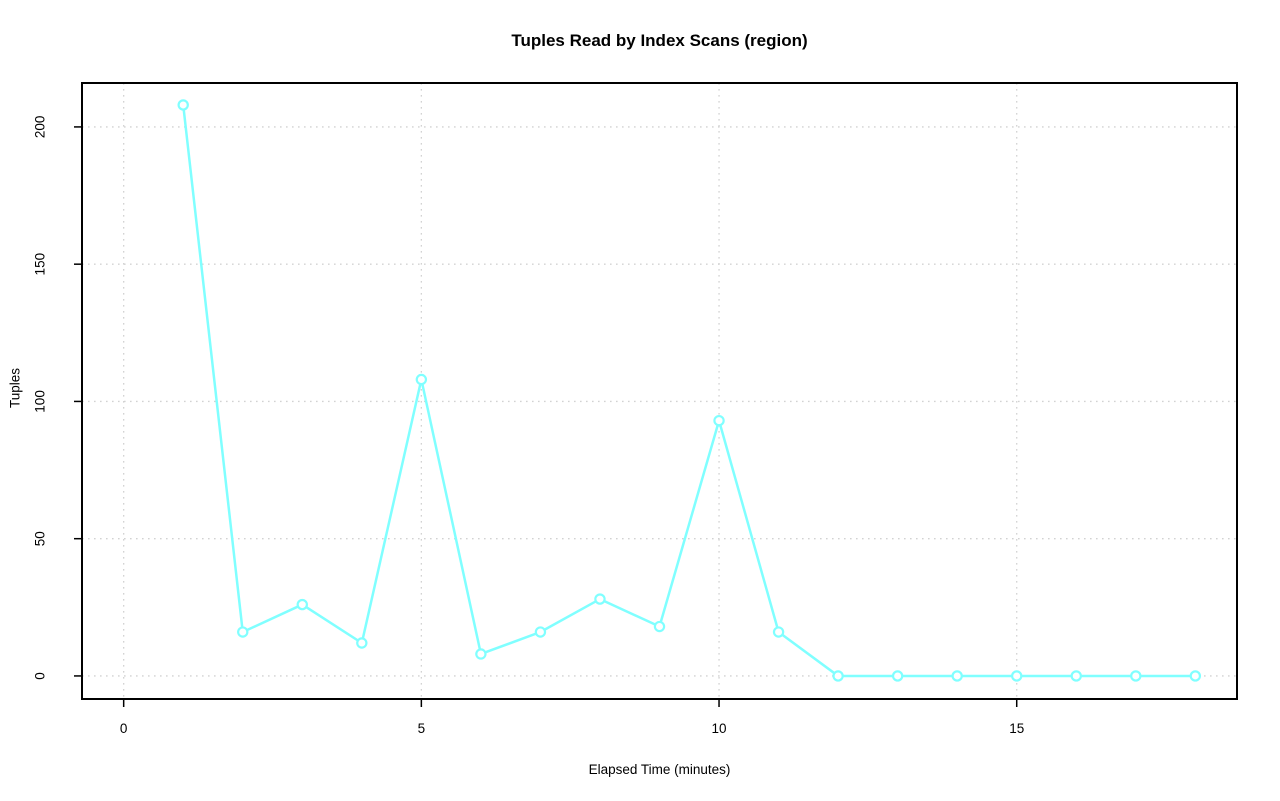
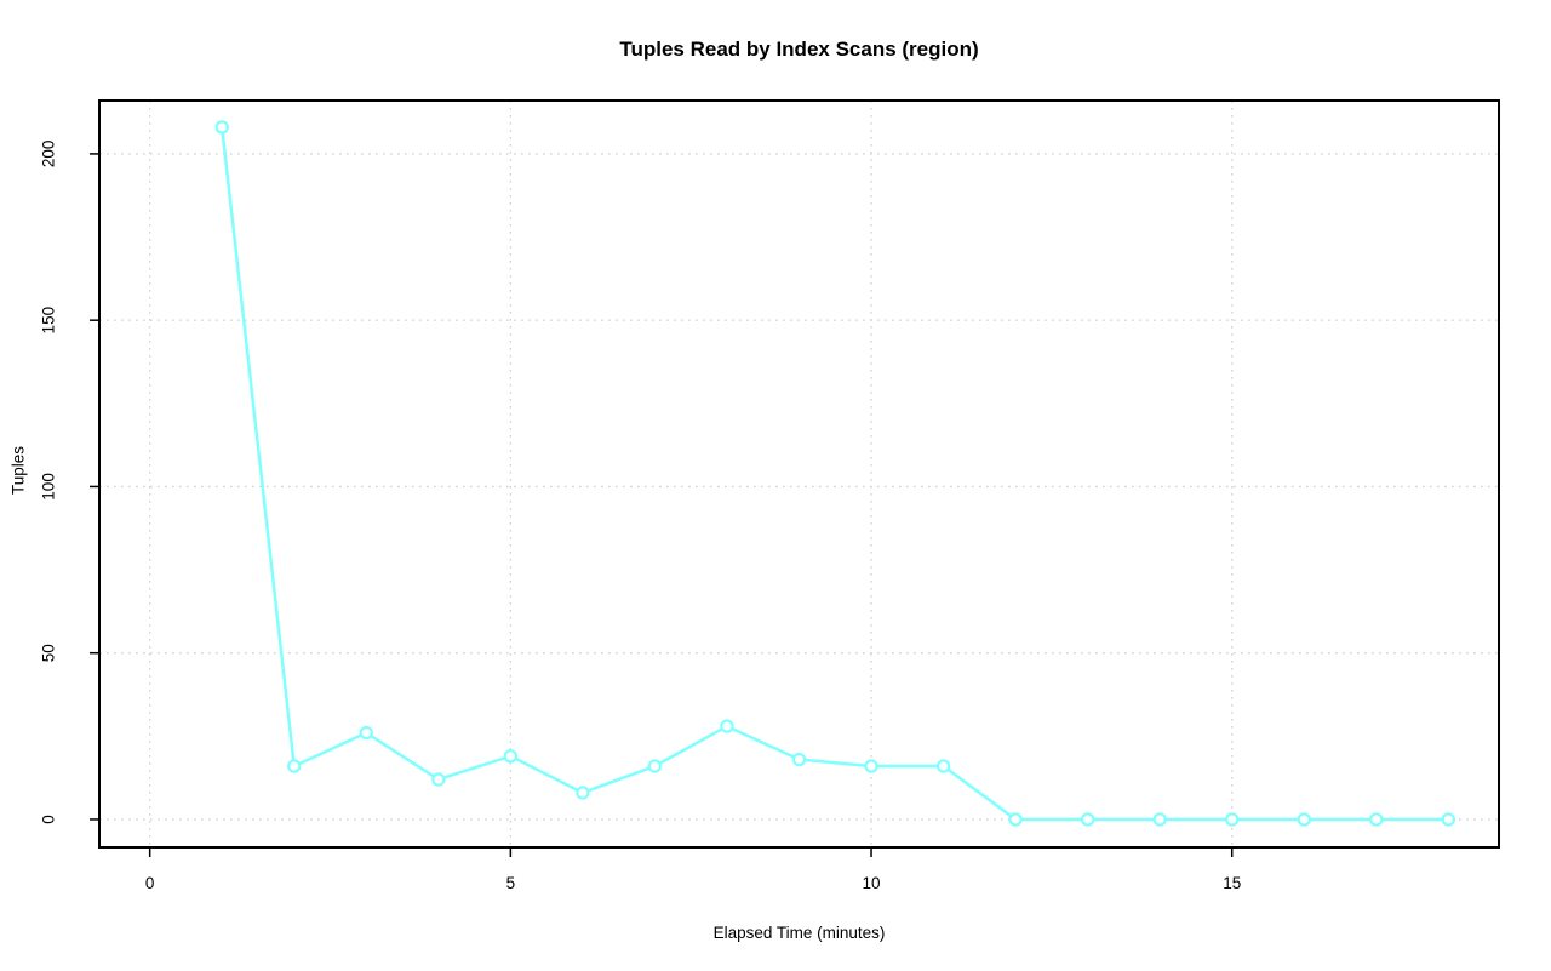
5: 108 -> 19
10: 93 -> 16
